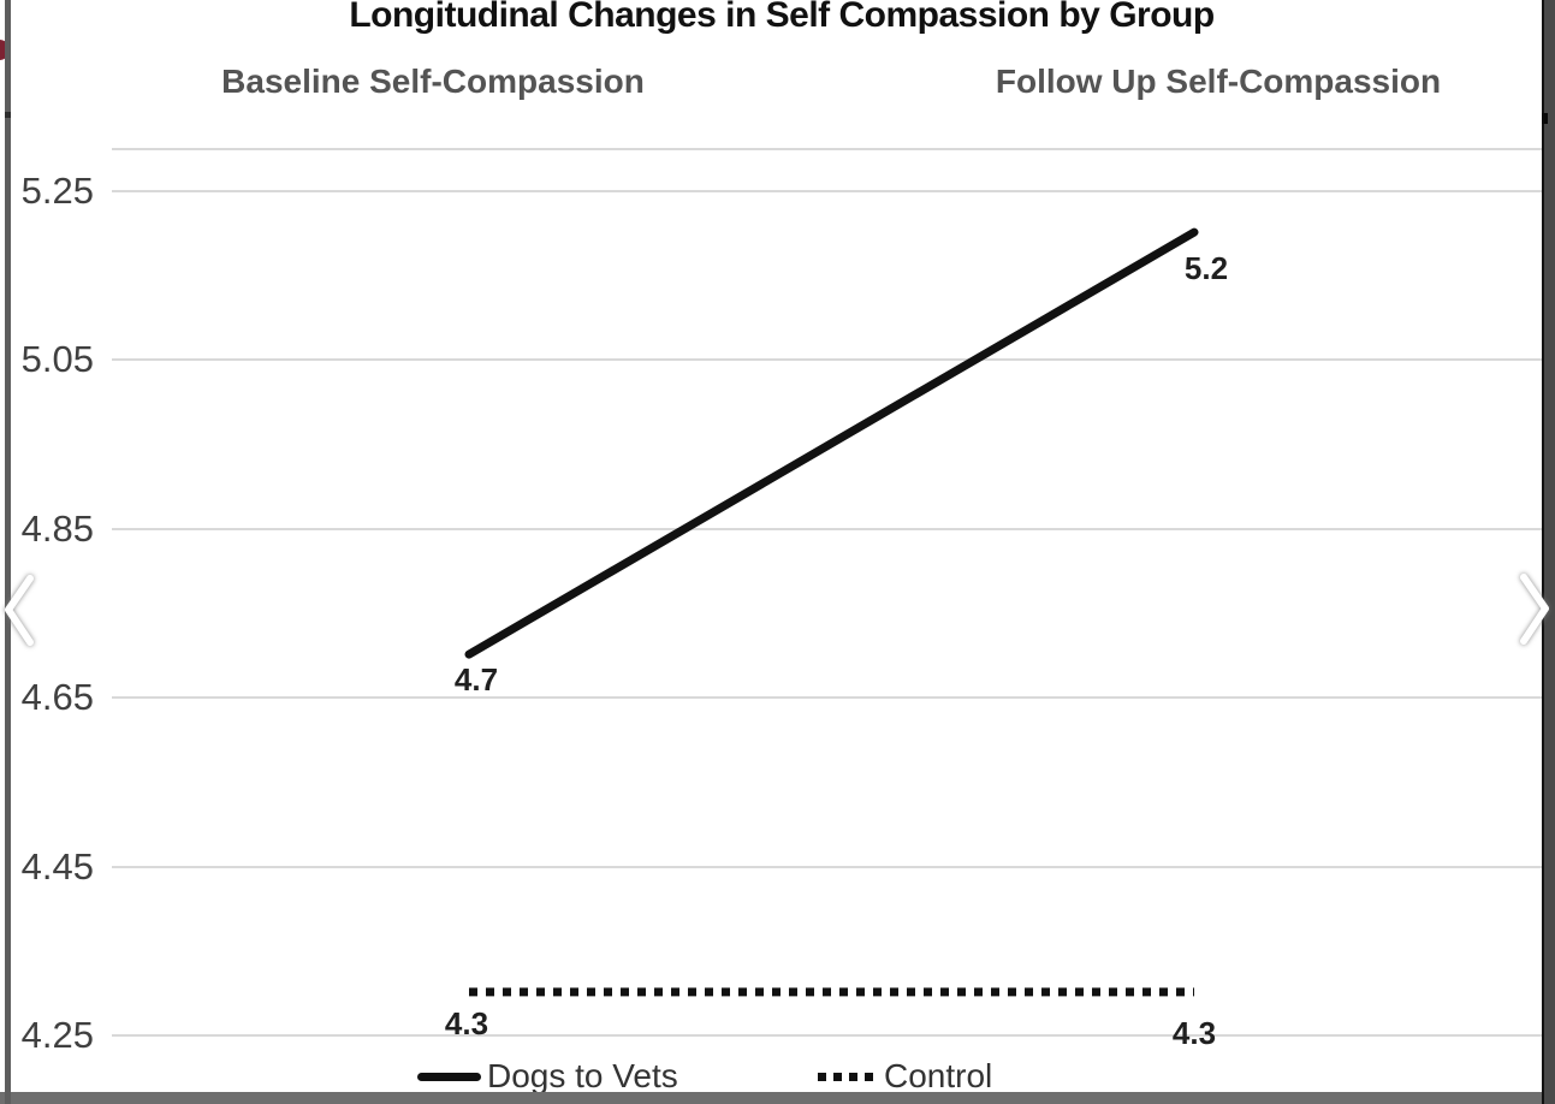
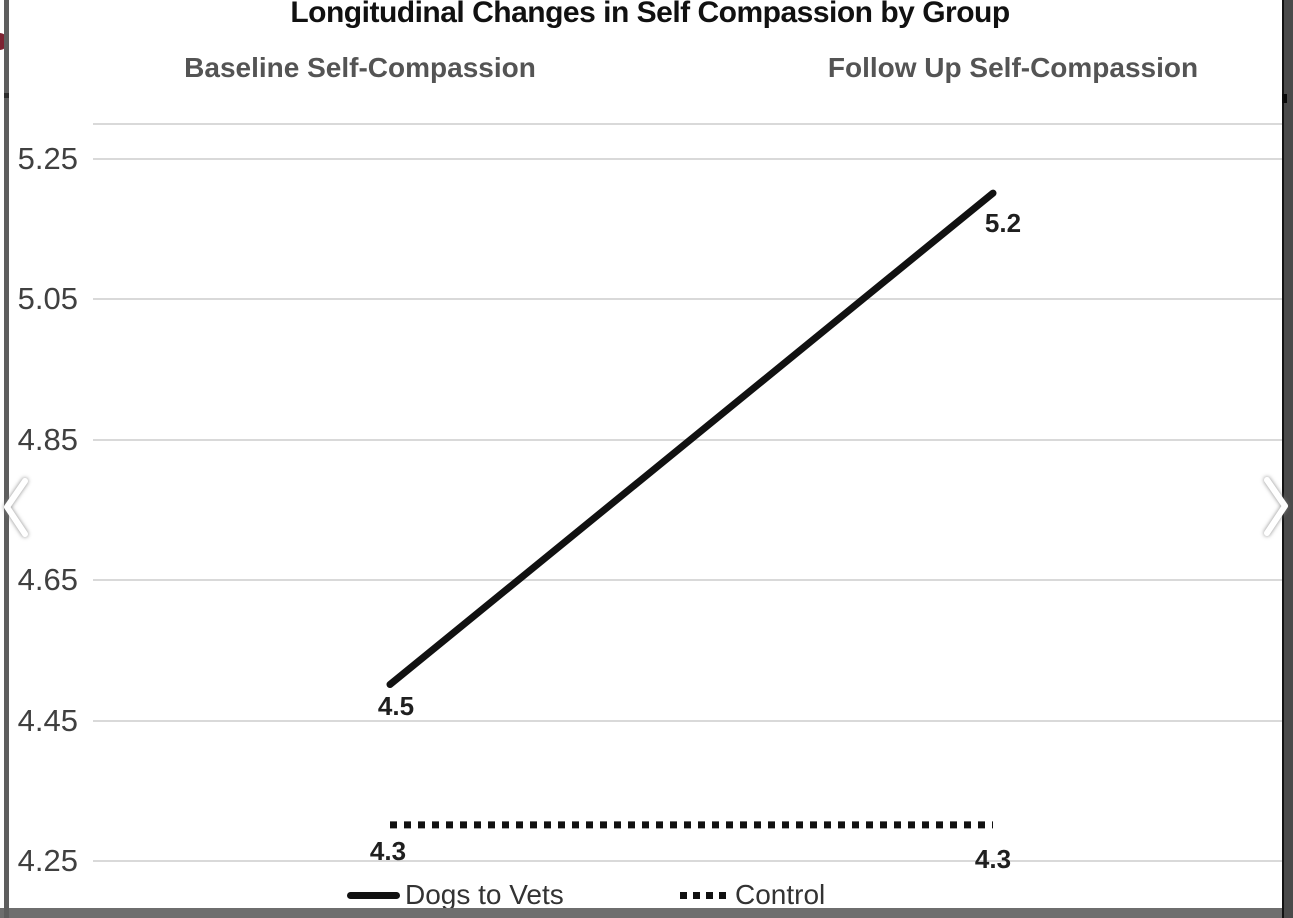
Dogs to Vets/Baseline Self-Compassion: 4.7 -> 4.5
